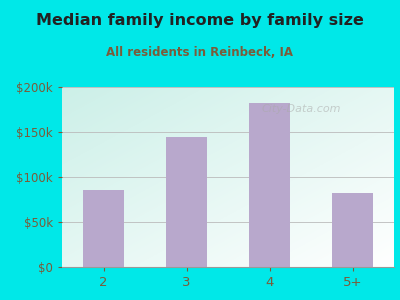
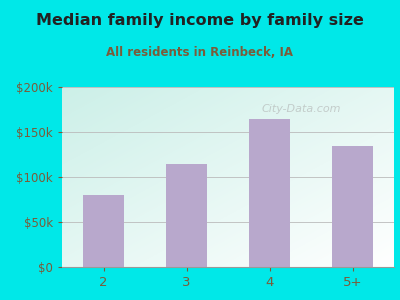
2: $86k -> $80k
3: $144k -> $115k
4: $182k -> $165k
5+: $82k -> $135k
